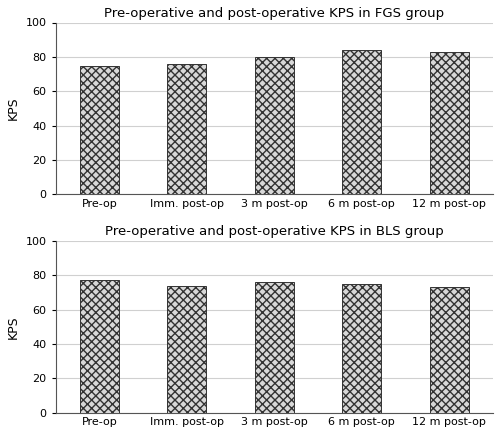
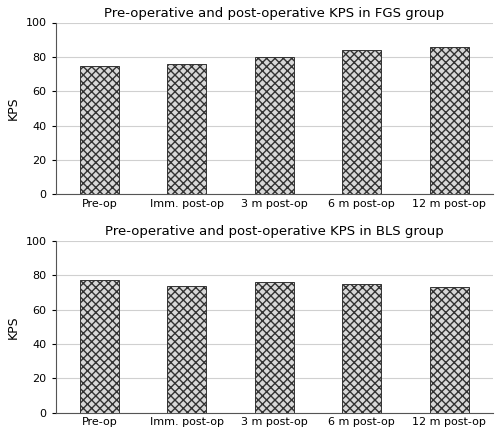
Pre-operative and post-operative KPS in FGS group/12 m post-op: 83 -> 86
